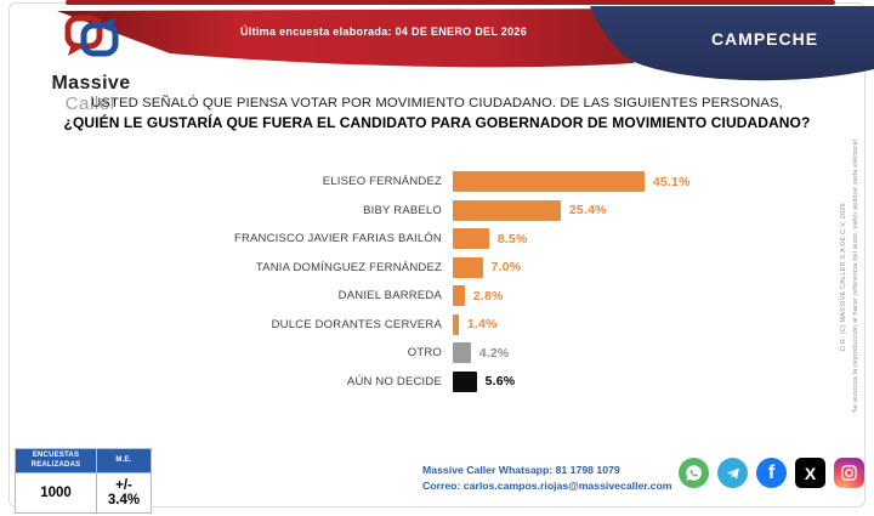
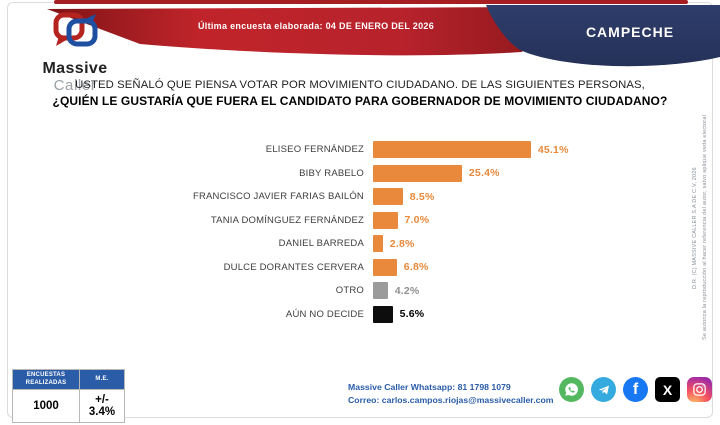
DULCE DORANTES CERVERA: 1.4% -> 6.8%
